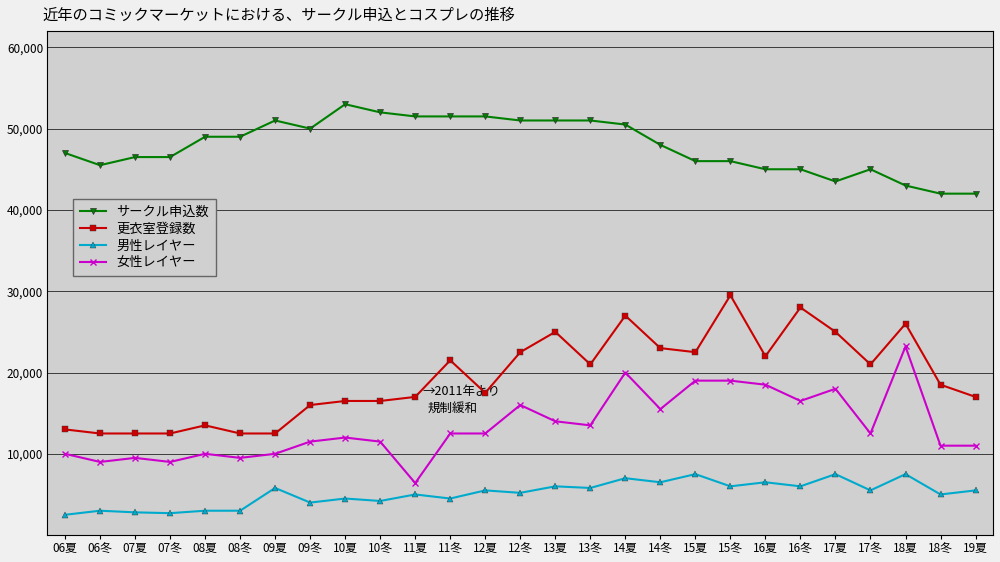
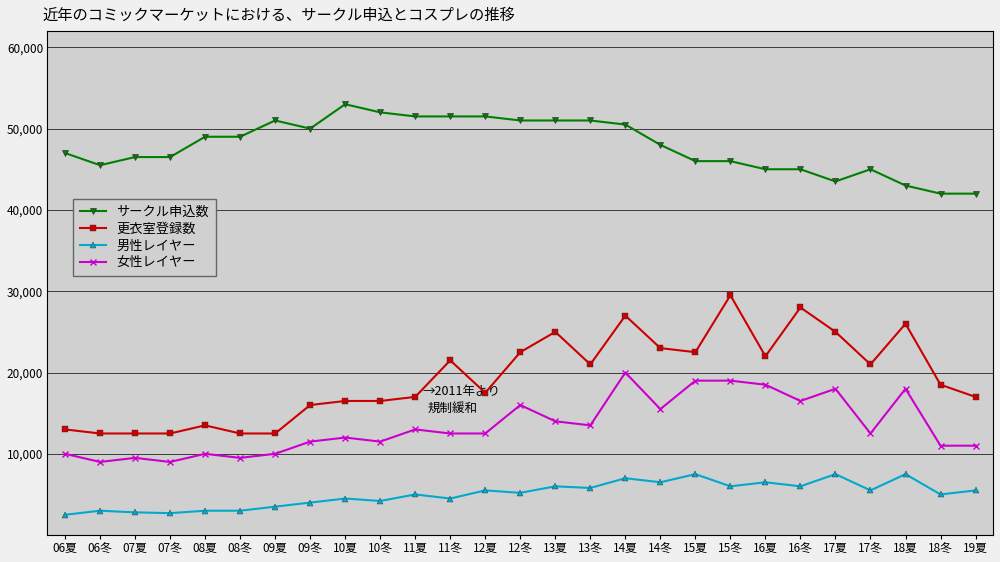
男性レイヤー/09夏: 5,800 -> 3,500
女性レイヤー/11夏: 6,400 -> 13,000
女性レイヤー/18夏: 23,200 -> 18,000
